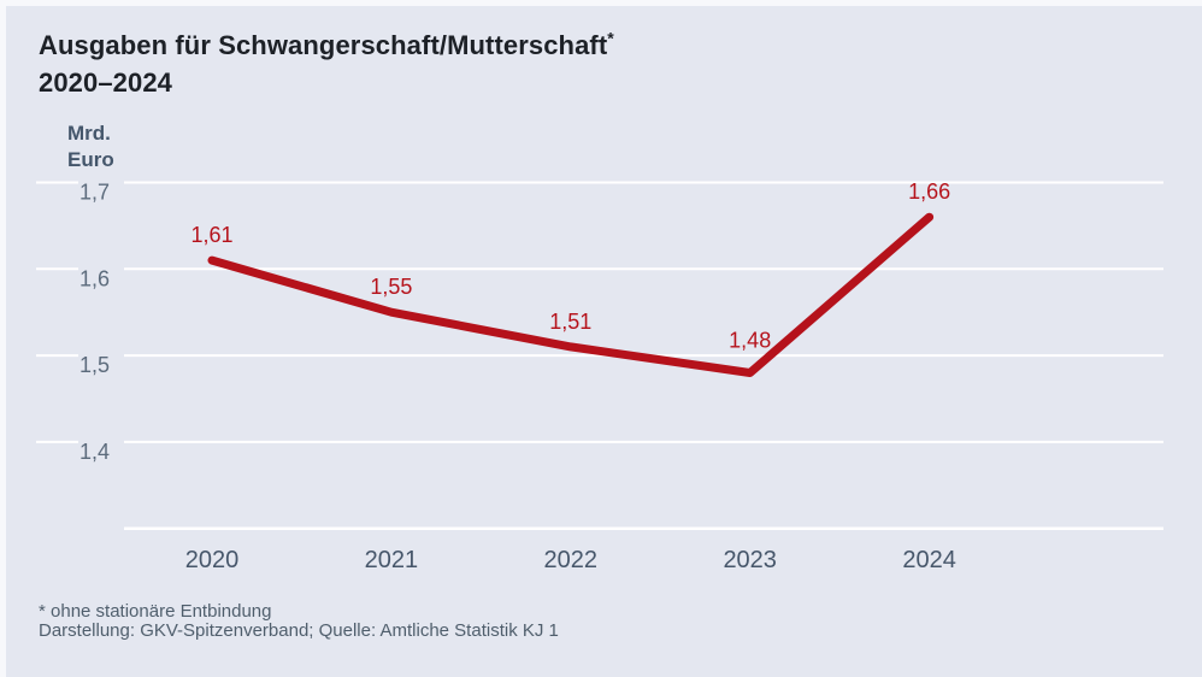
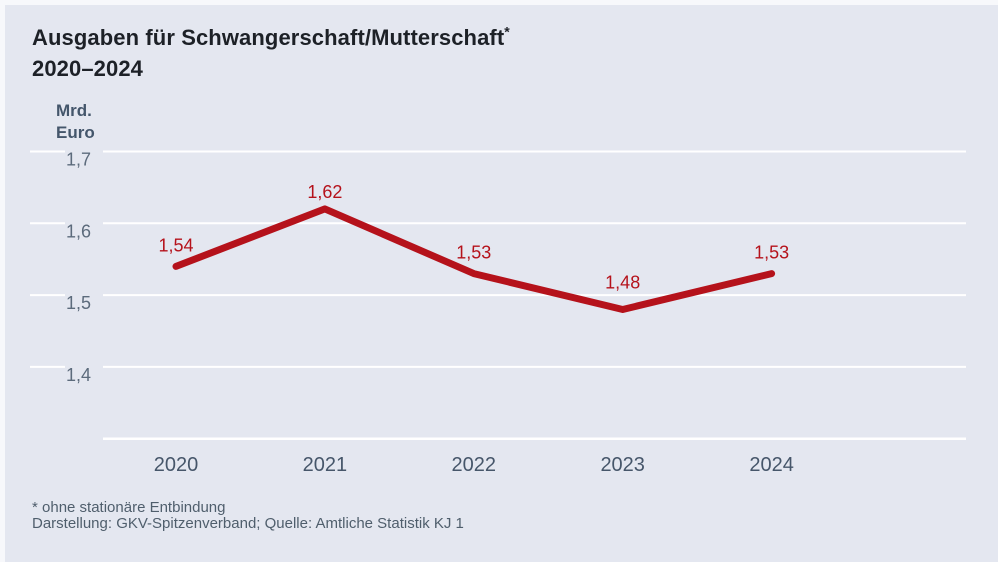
2020: 1,61 -> 1,54
2021: 1,55 -> 1,62
2022: 1,51 -> 1,53
2024: 1,66 -> 1,53
